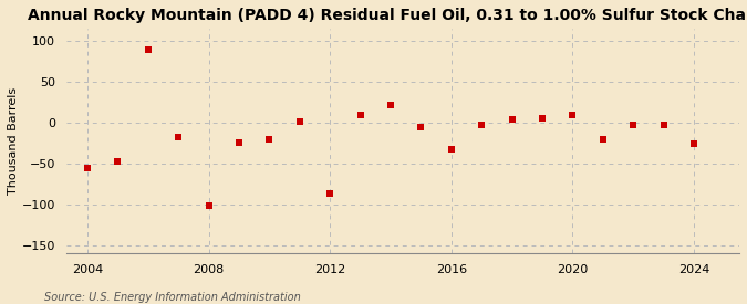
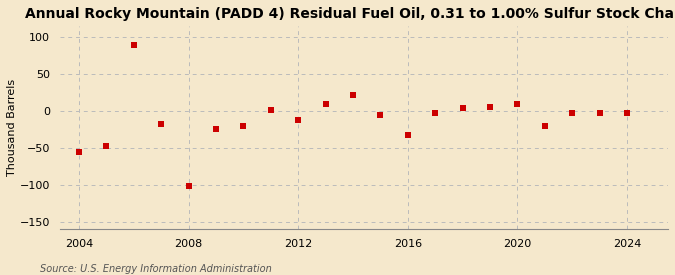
2012: -86 -> -12
2024: -26 -> -2
